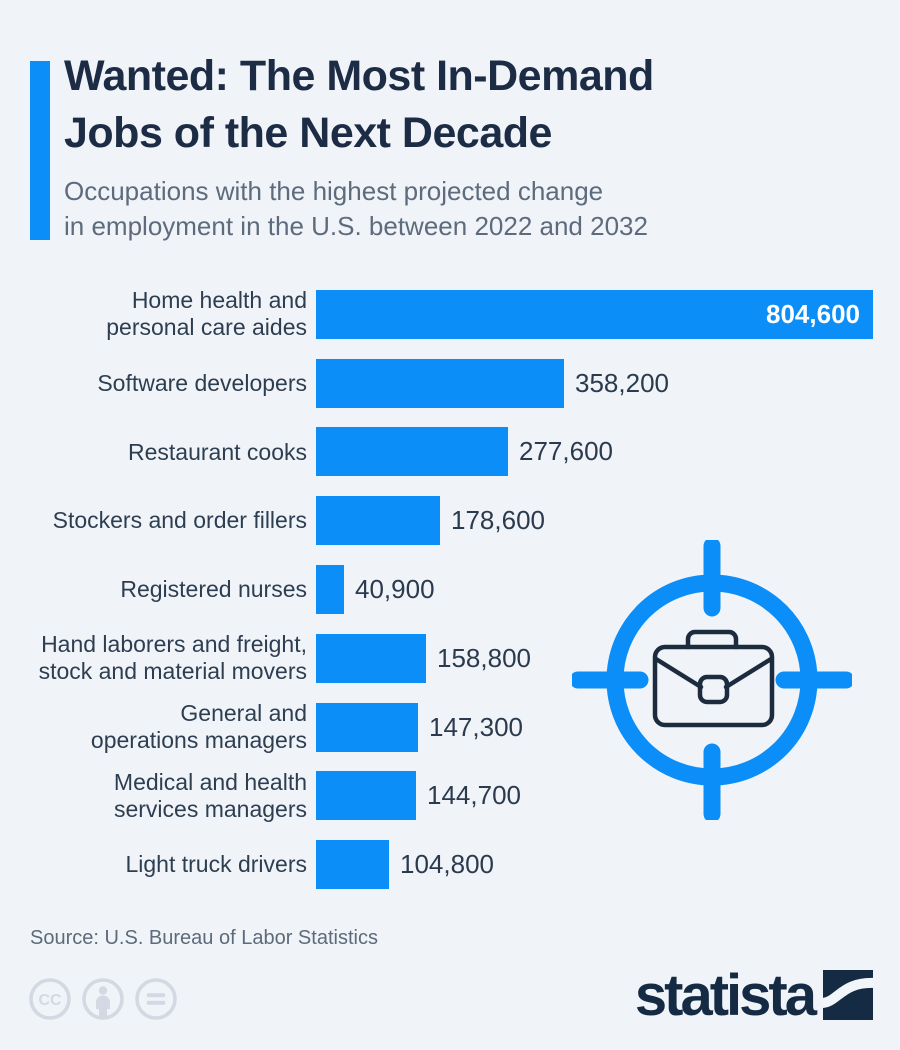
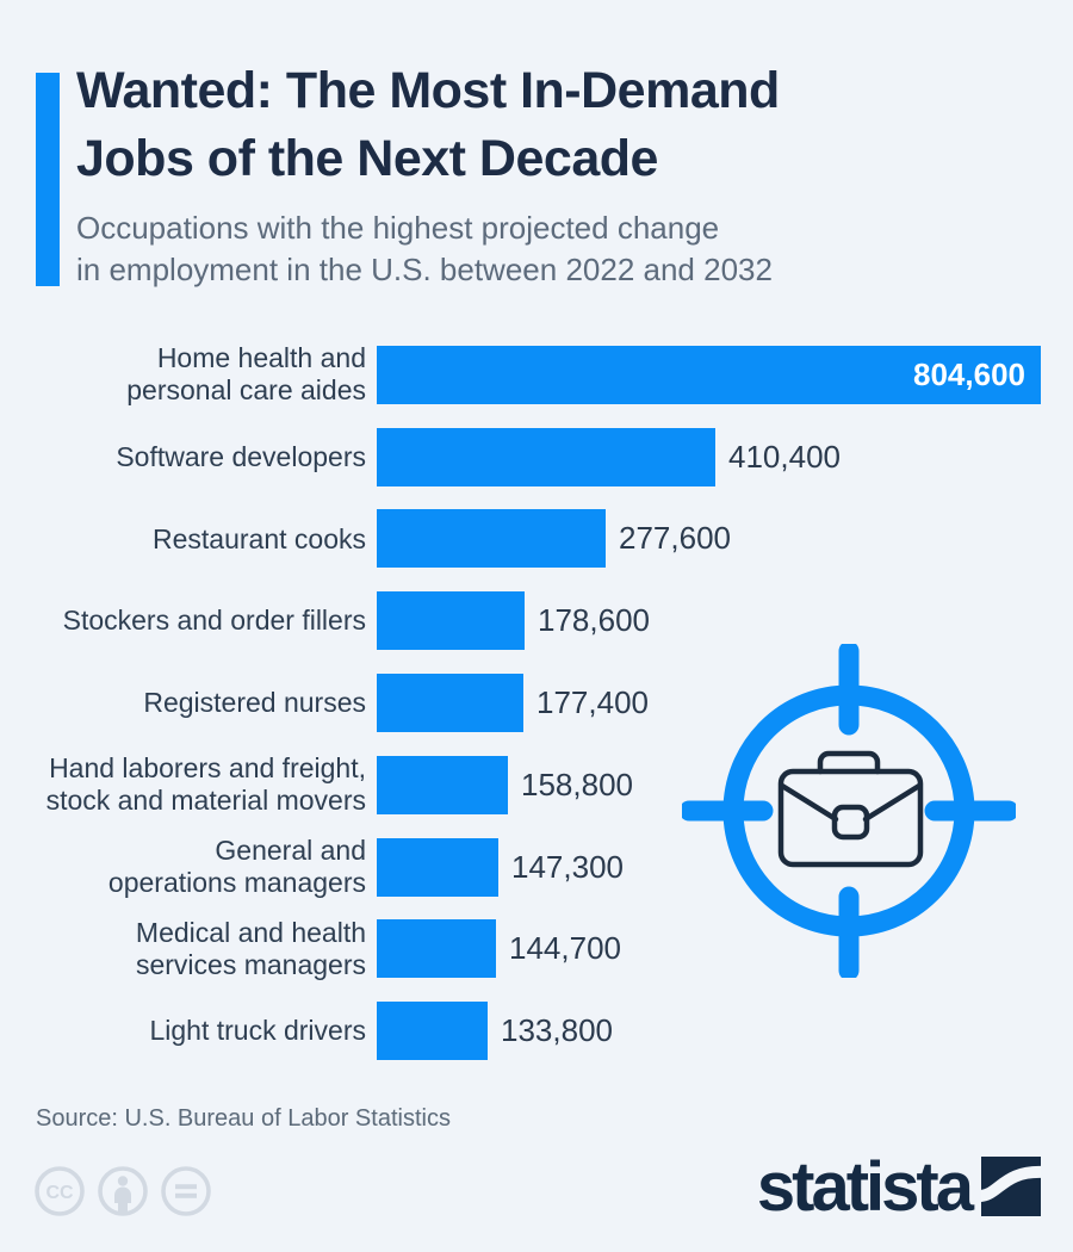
Software developers: 358,200 -> 410,400
Registered nurses: 40,900 -> 177,400
Light truck drivers: 104,800 -> 133,800
